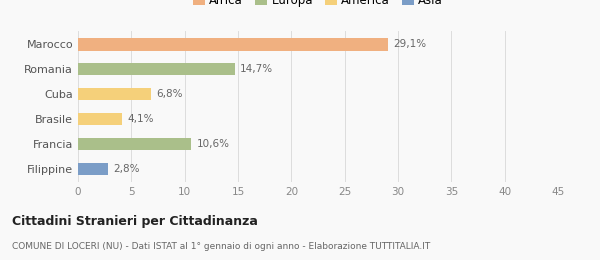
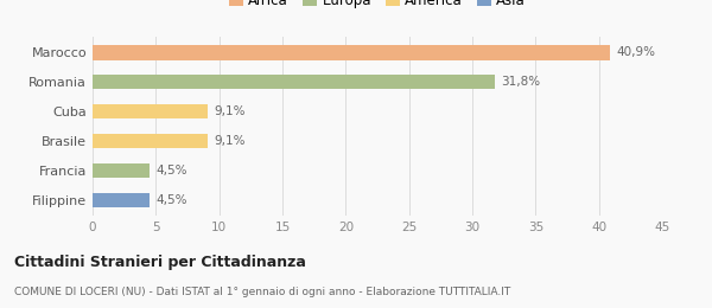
Marocco: 29,1% -> 40,9%
Romania: 14,7% -> 31,8%
Cuba: 6,8% -> 9,1%
Brasile: 4,1% -> 9,1%
Francia: 10,6% -> 4,5%
Filippine: 2,8% -> 4,5%
